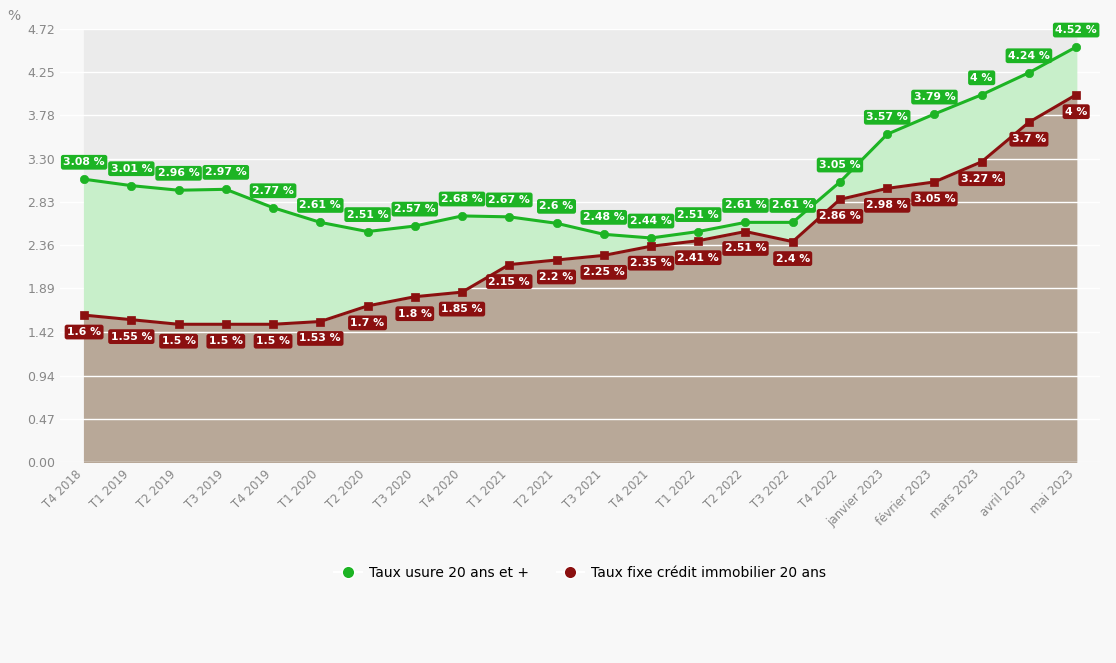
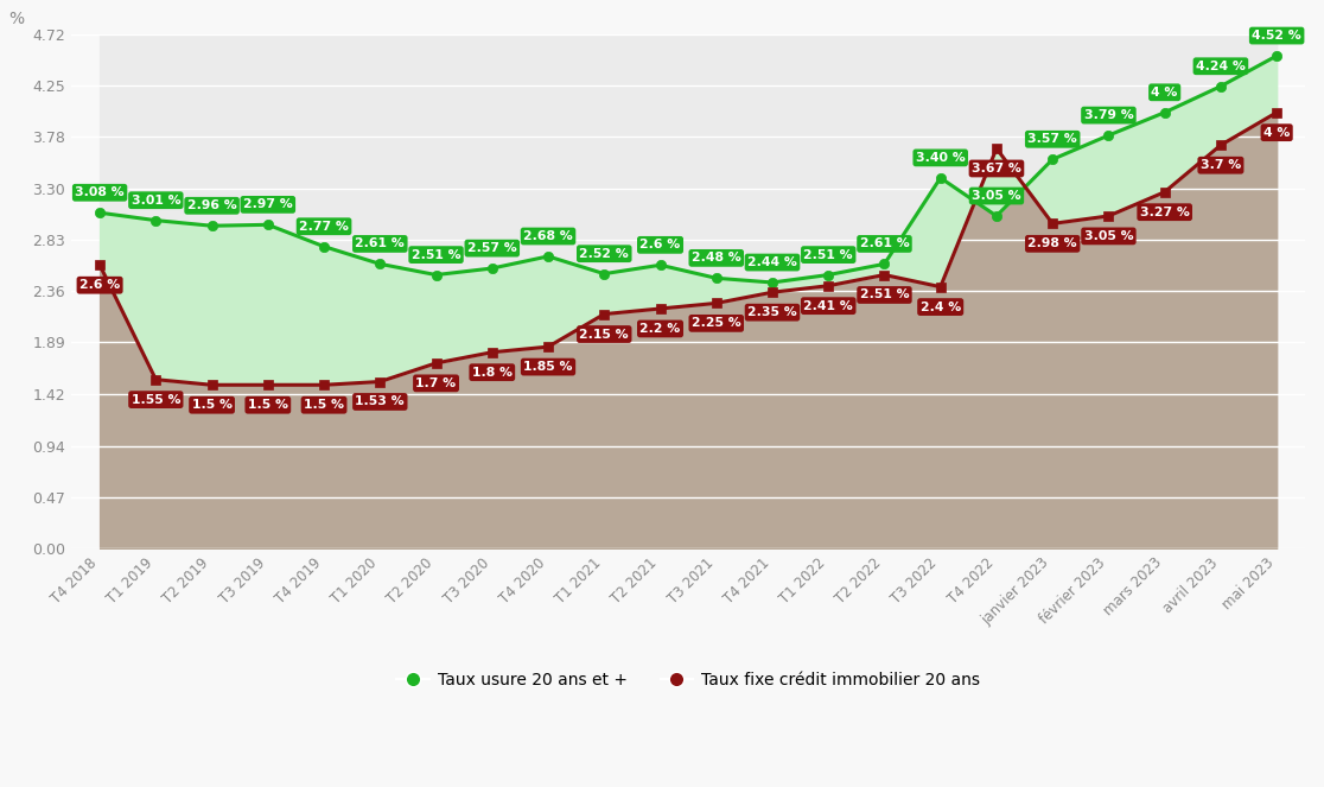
Taux fixe crédit immobilier 20 ans/T4 2018: 1.6 -> 2.6
Taux usure 20 ans et +/T1 2021: 2.67 -> 2.52
Taux usure 20 ans et +/T3 2022: 2.61 -> 3.40
Taux fixe crédit immobilier 20 ans/T4 2022: 2.86 -> 3.67
